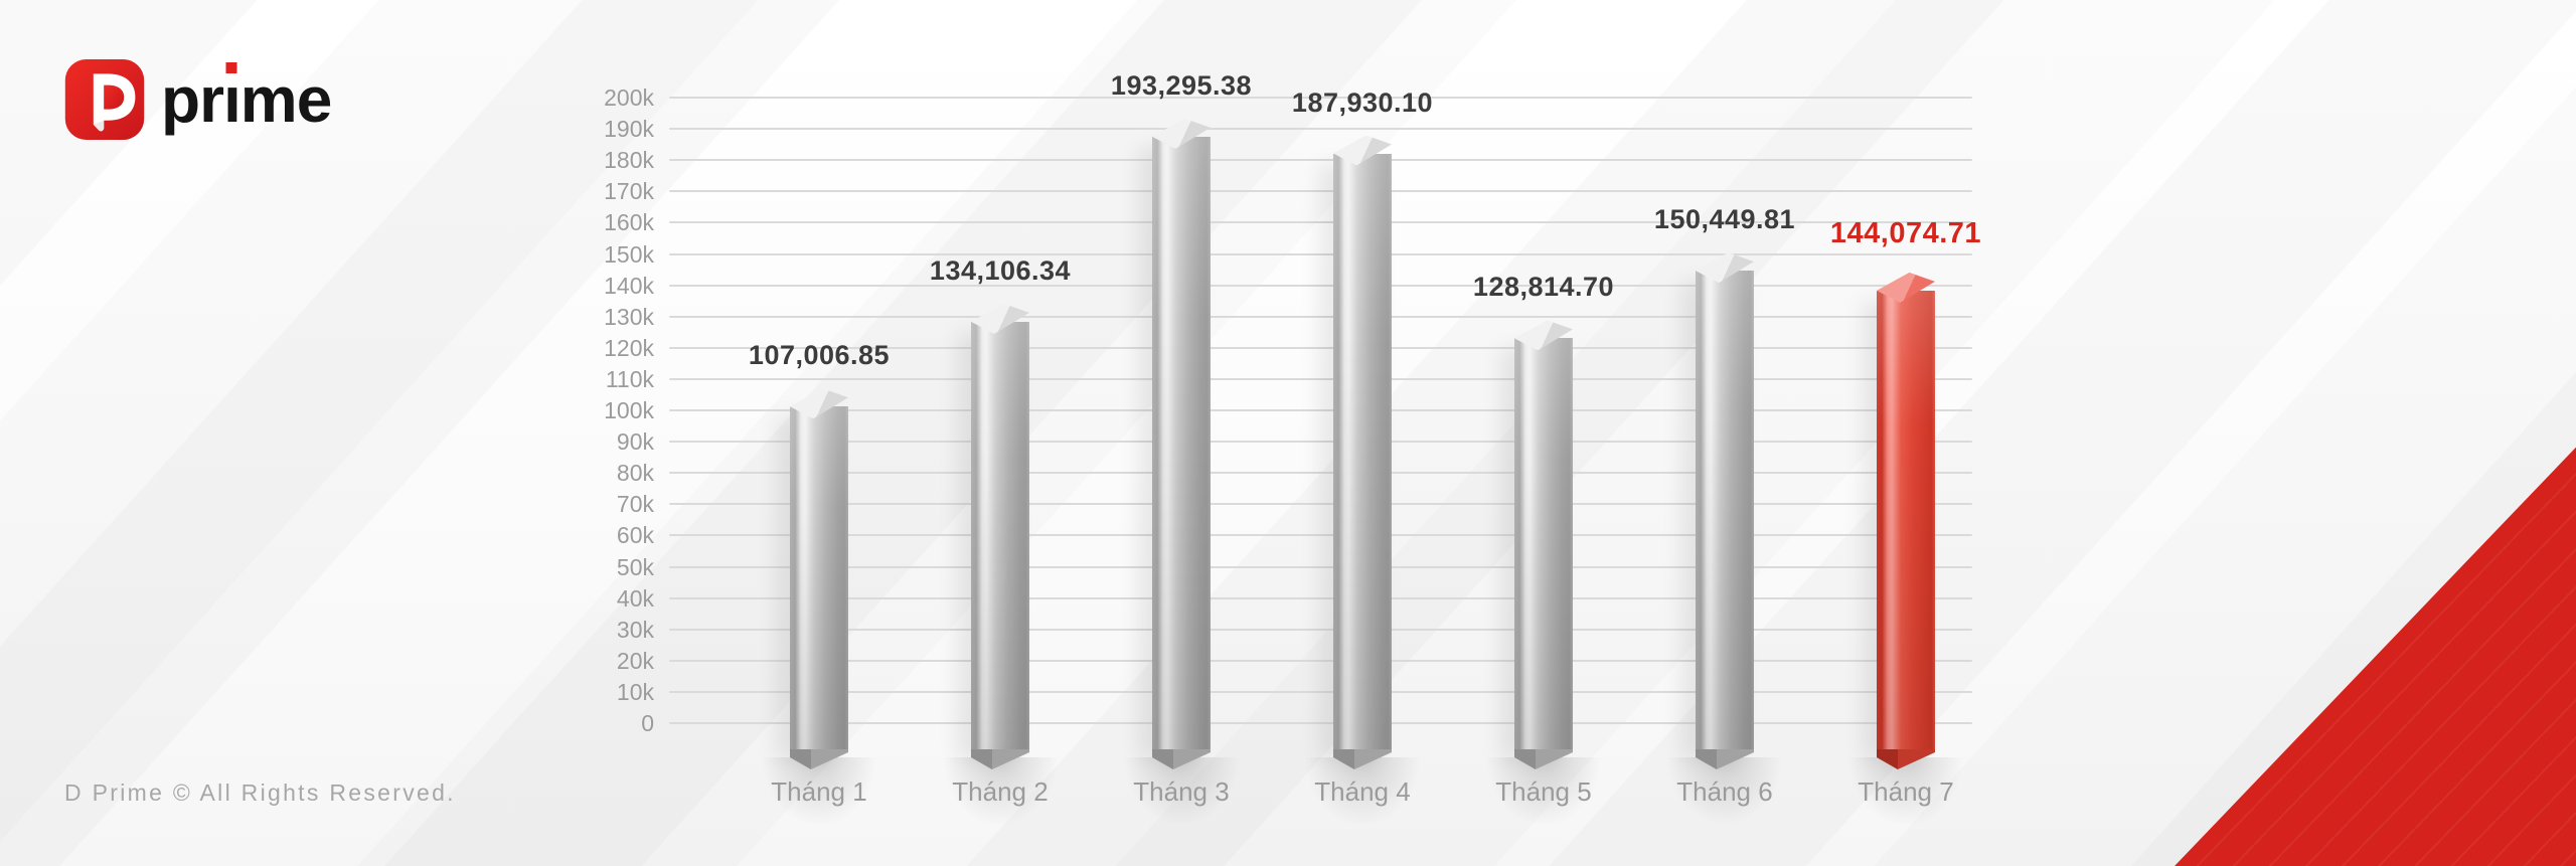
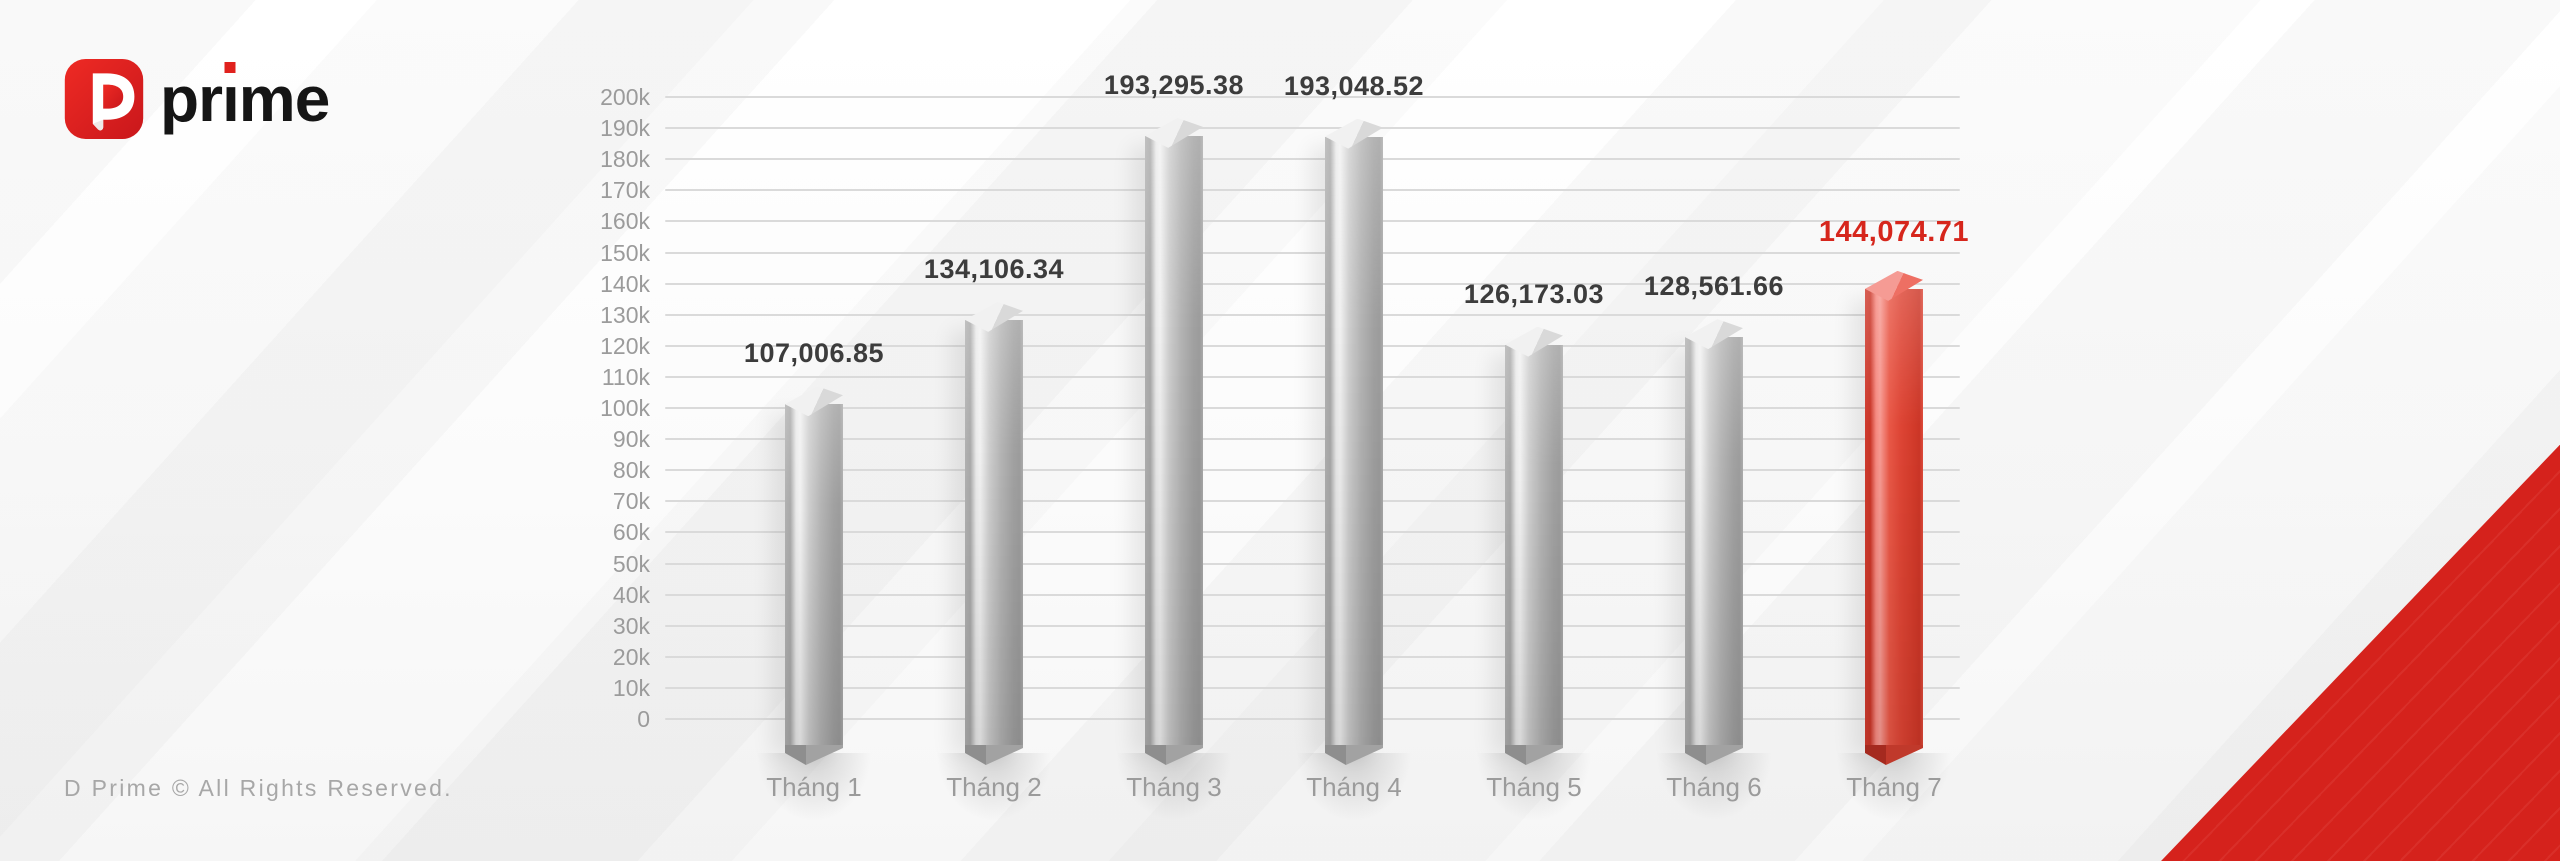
Tháng 4: 187,930.10 -> 193,048.52
Tháng 5: 128,814.70 -> 126,173.03
Tháng 6: 150,449.81 -> 128,561.66
